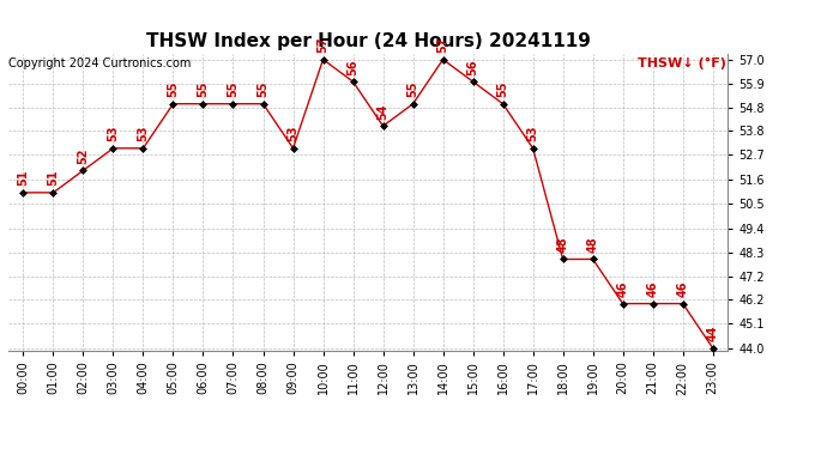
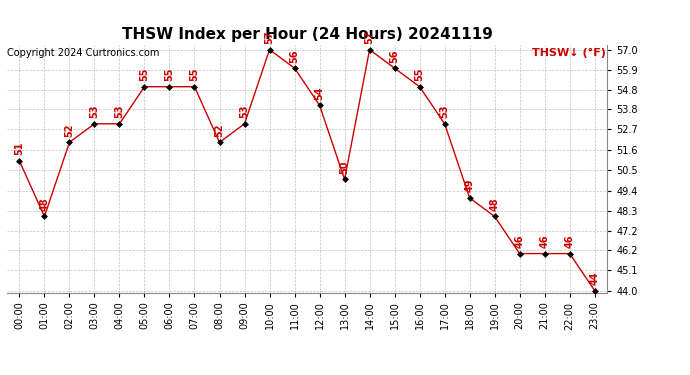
01:00: 51 -> 48
08:00: 55 -> 52
13:00: 55 -> 50
18:00: 48 -> 49
